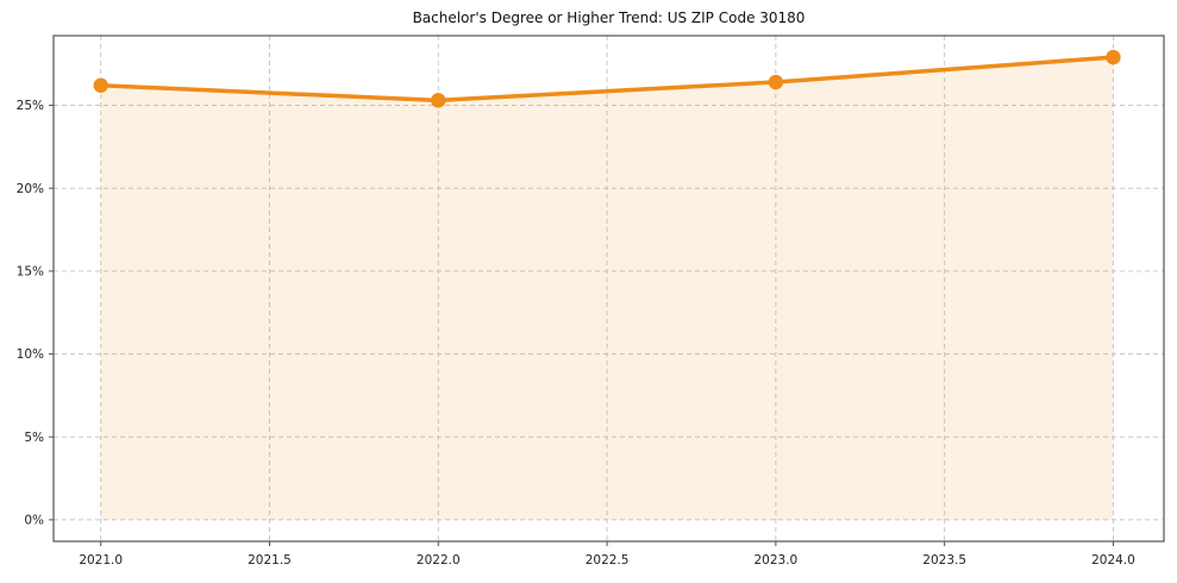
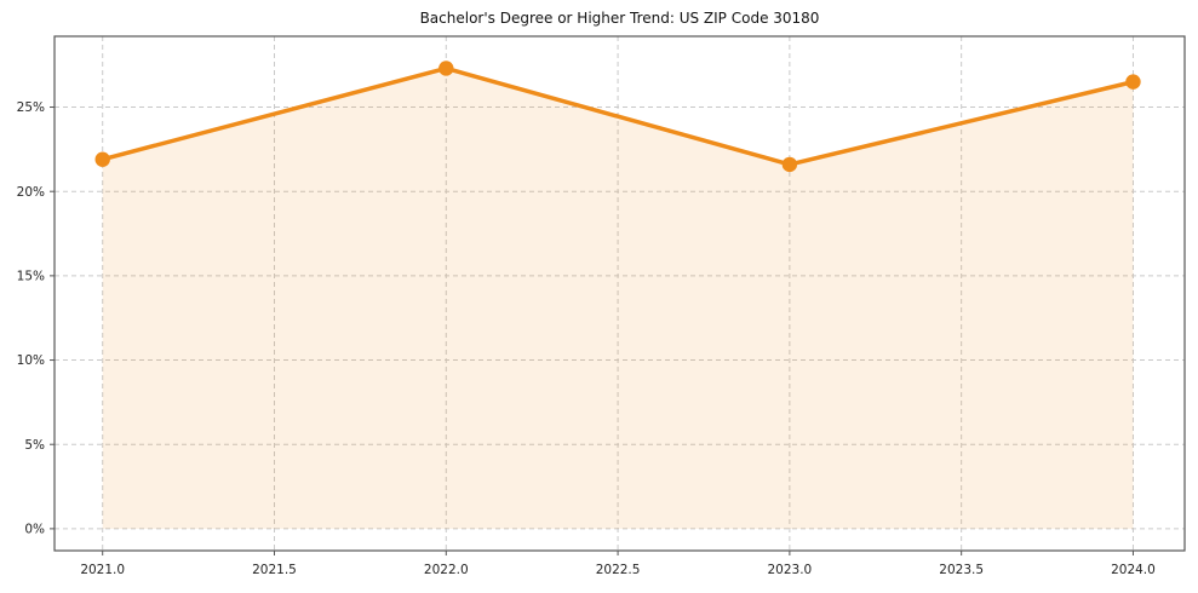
2021.0: 26.2% -> 21.9%
2022.0: 25.3% -> 27.3%
2023.0: 26.4% -> 21.6%
2024.0: 27.9% -> 26.5%
